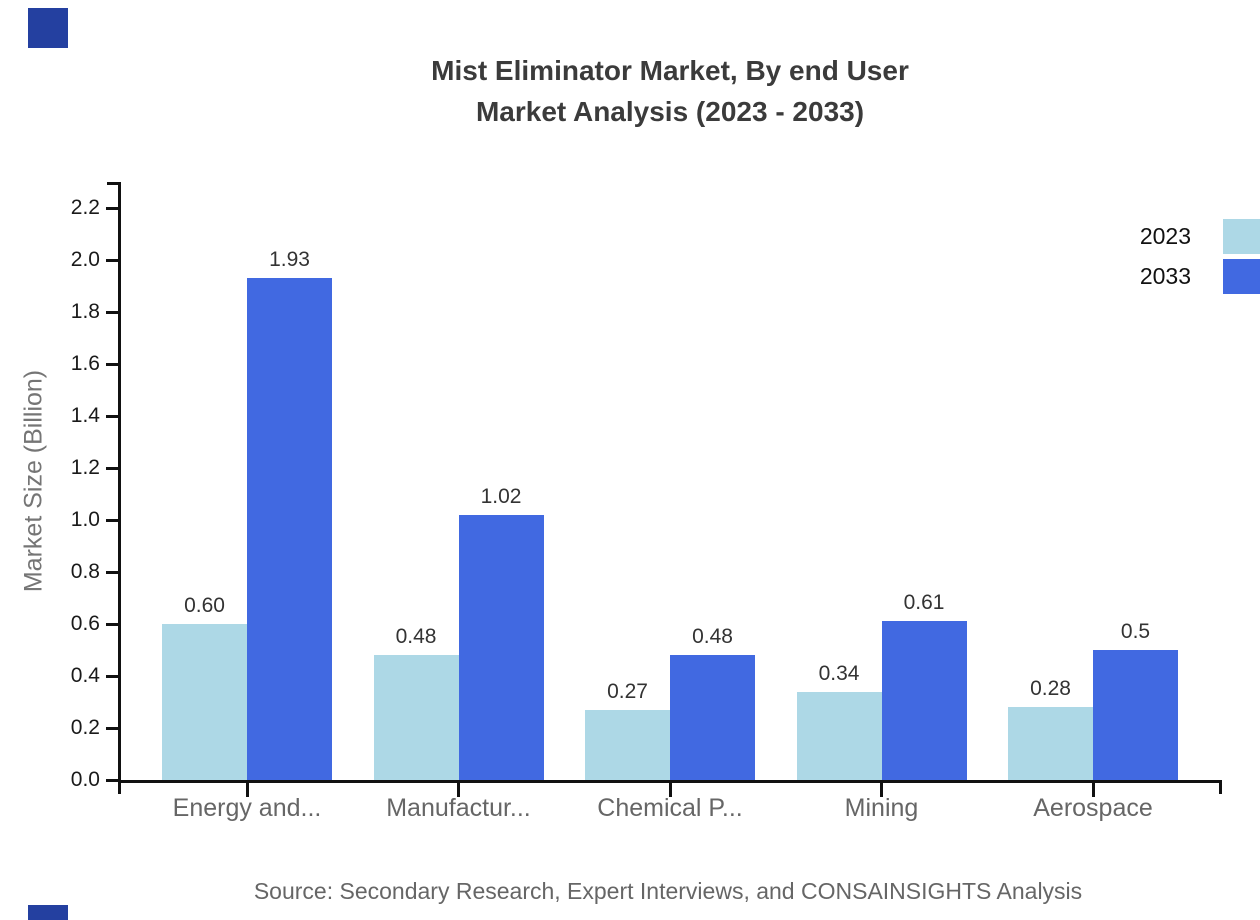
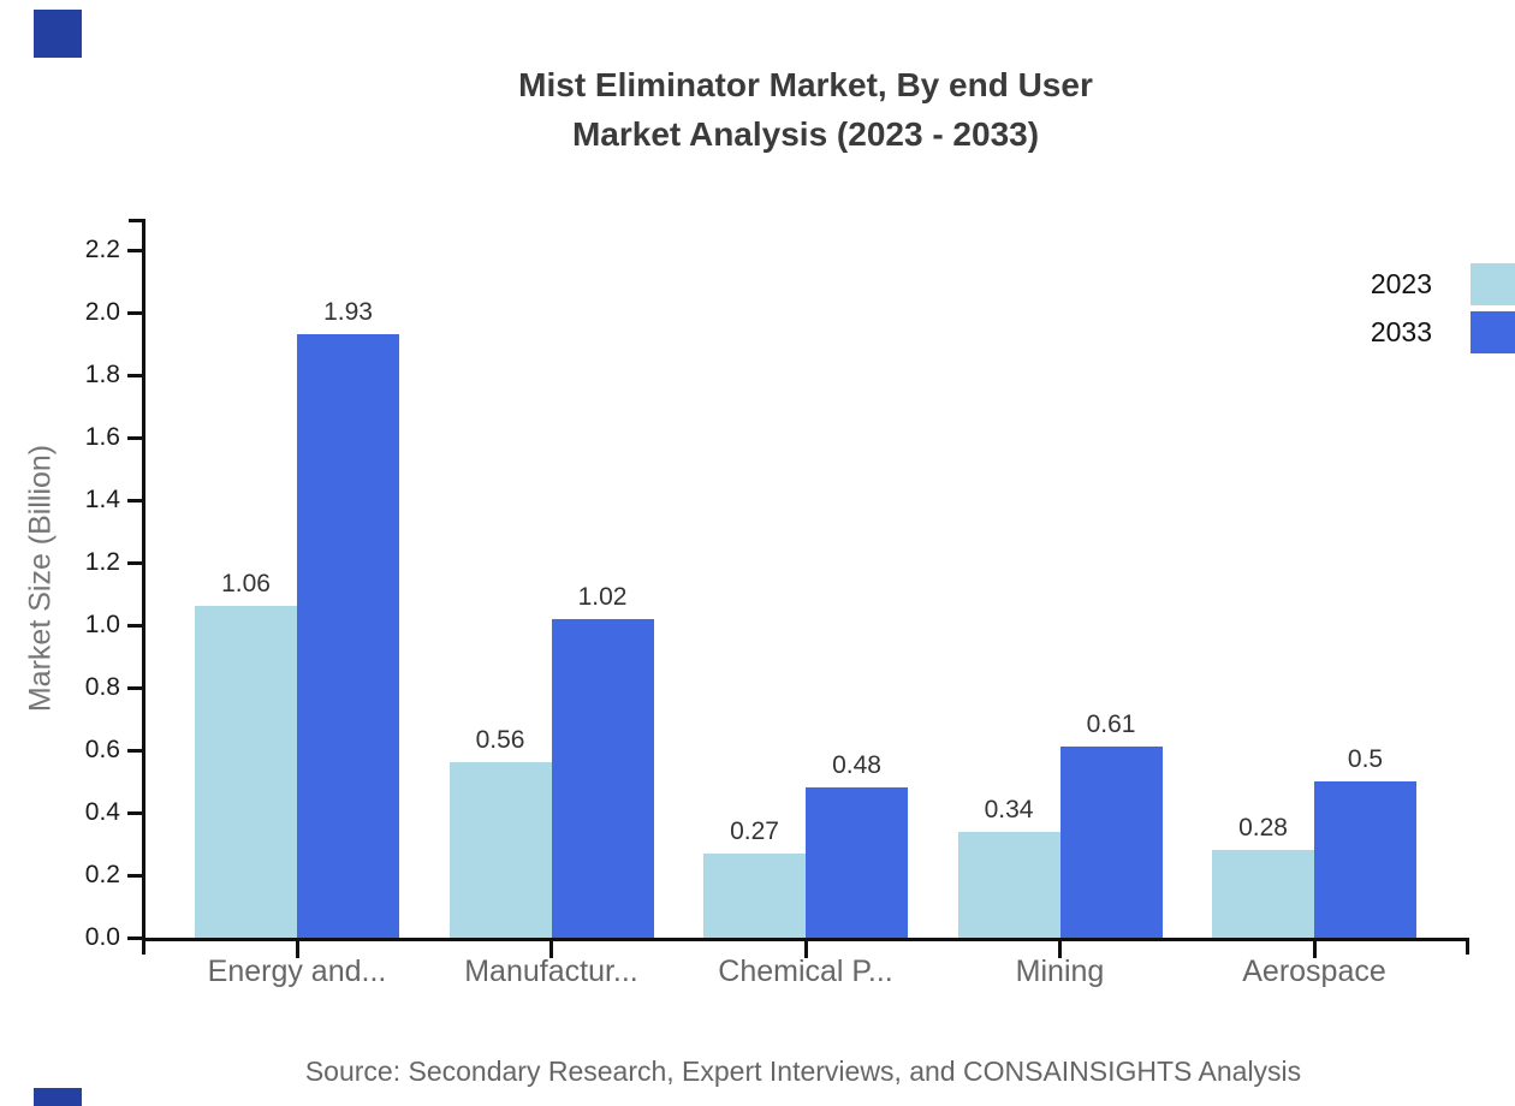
2023/Energy and...: 0.60 -> 1.06
2023/Manufactur...: 0.48 -> 0.56
